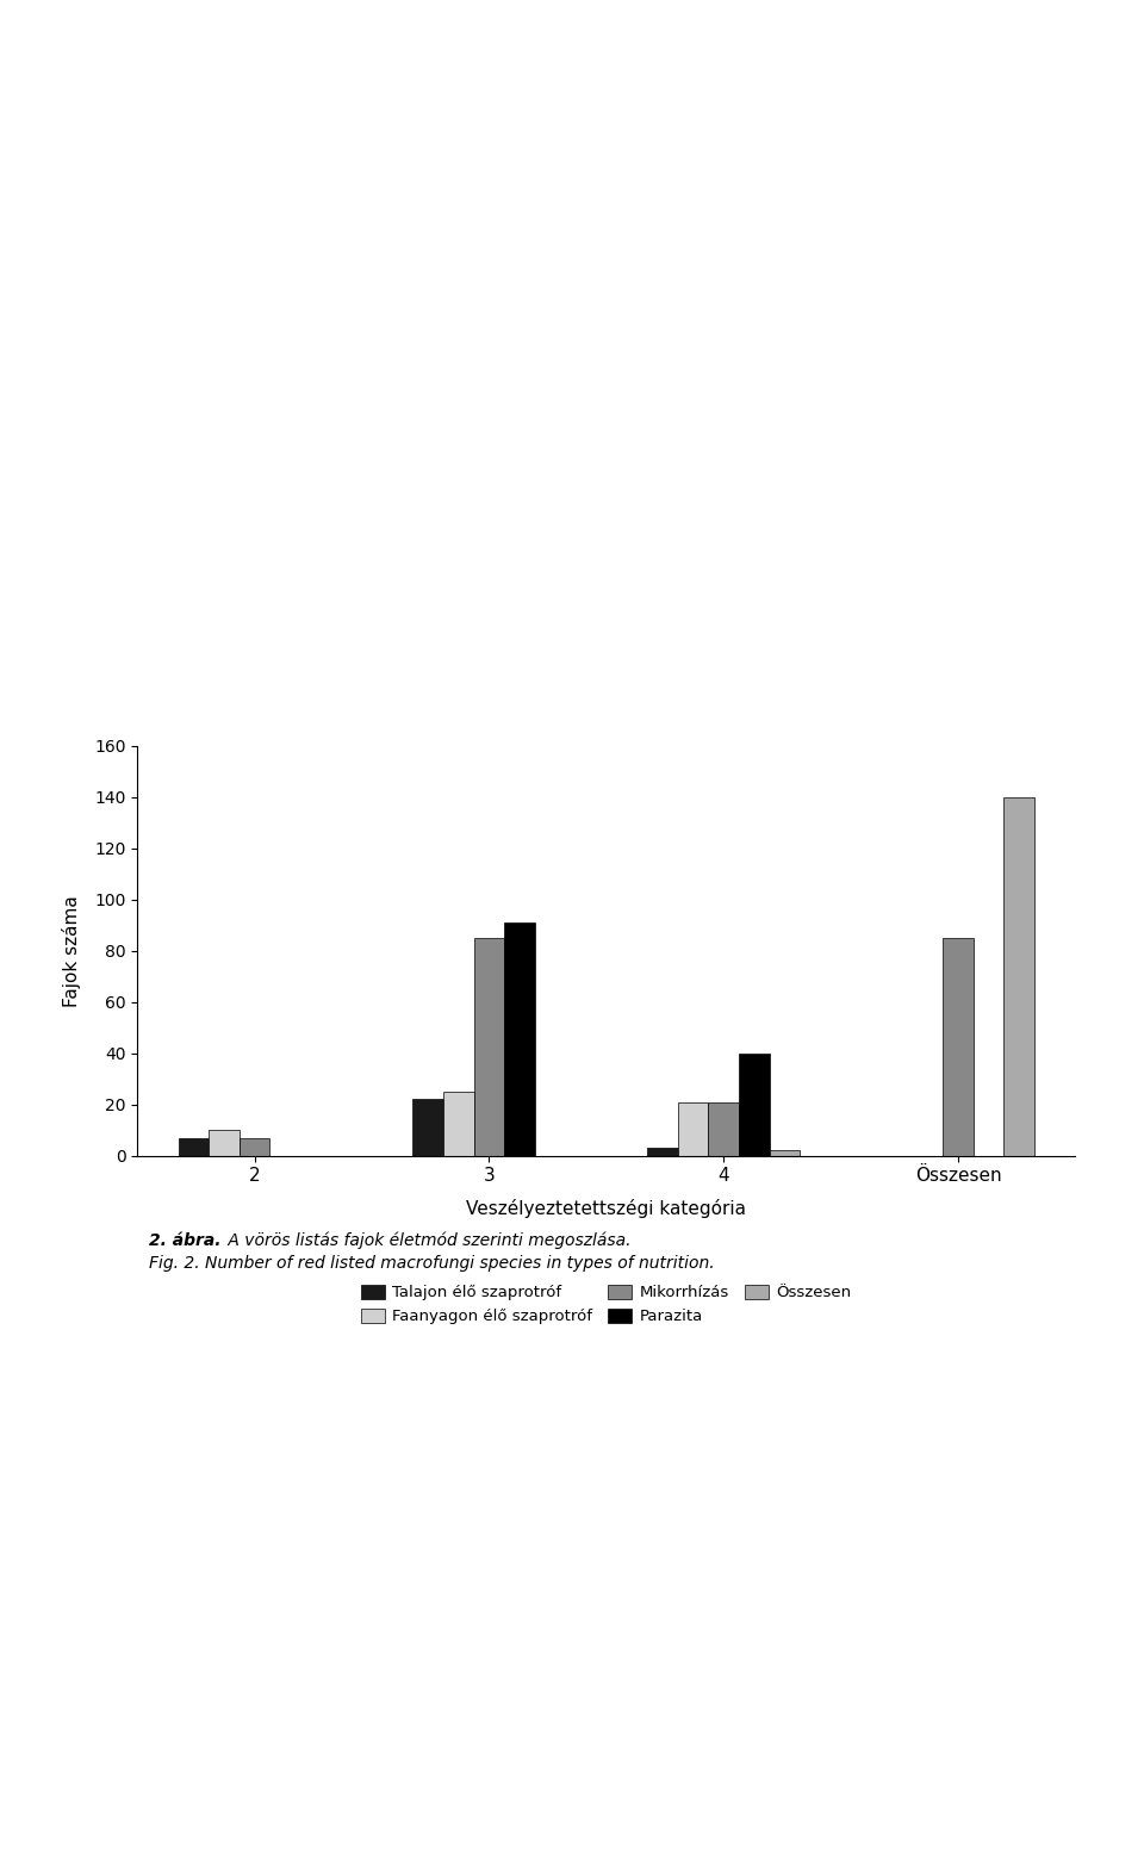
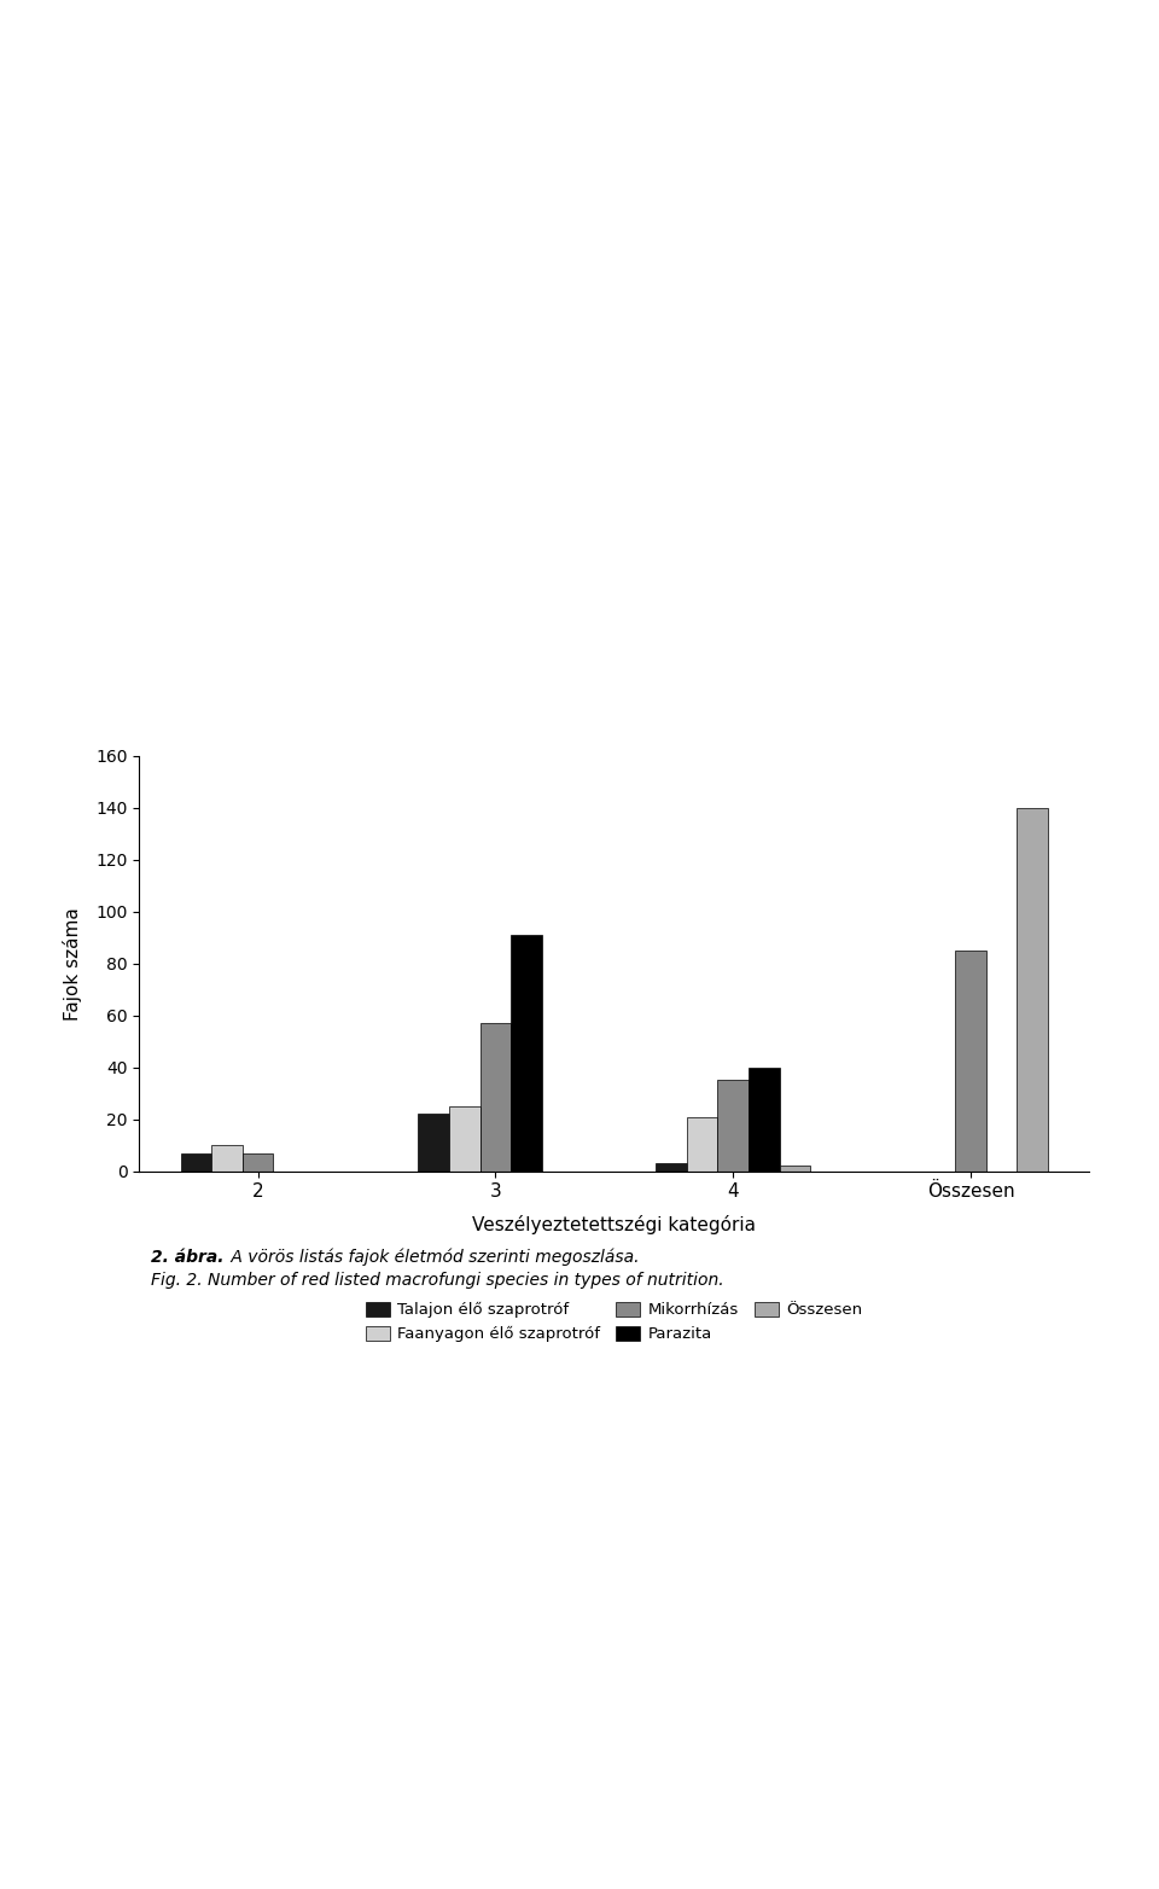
Mikorrhízás/3: 85 -> 57
Mikorrhízás/4: 21 -> 35
